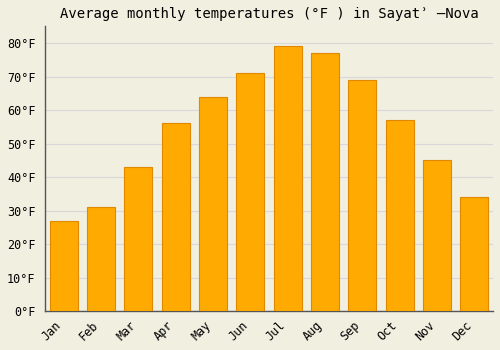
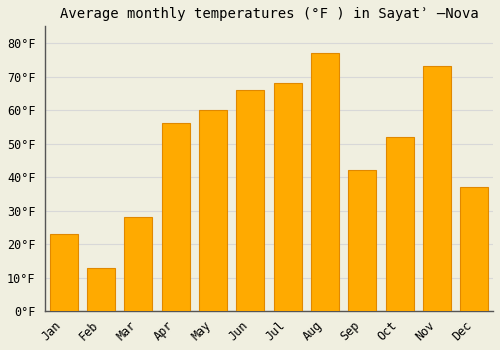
Jan: 27°F -> 23°F
Feb: 31°F -> 13°F
Mar: 43°F -> 28°F
May: 64°F -> 60°F
Jun: 71°F -> 66°F
Jul: 79°F -> 68°F
Sep: 69°F -> 42°F
Oct: 57°F -> 52°F
Nov: 45°F -> 73°F
Dec: 34°F -> 37°F
